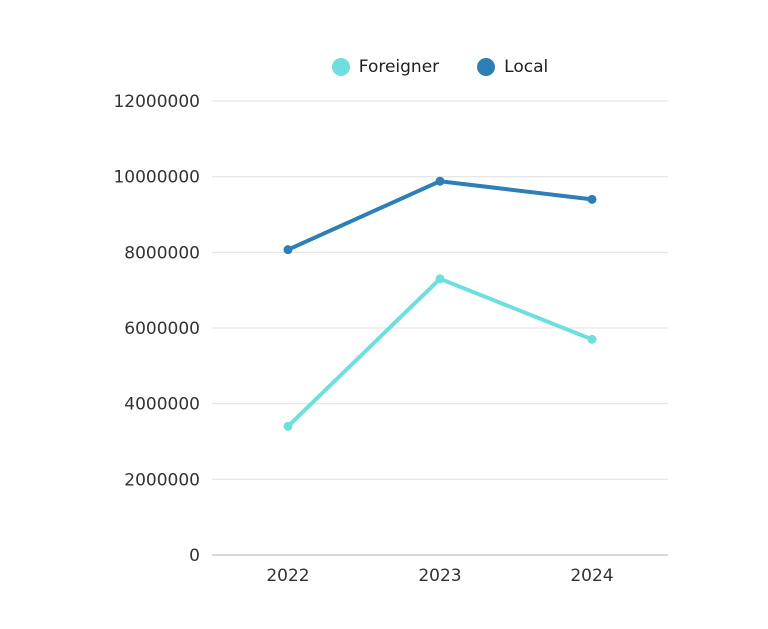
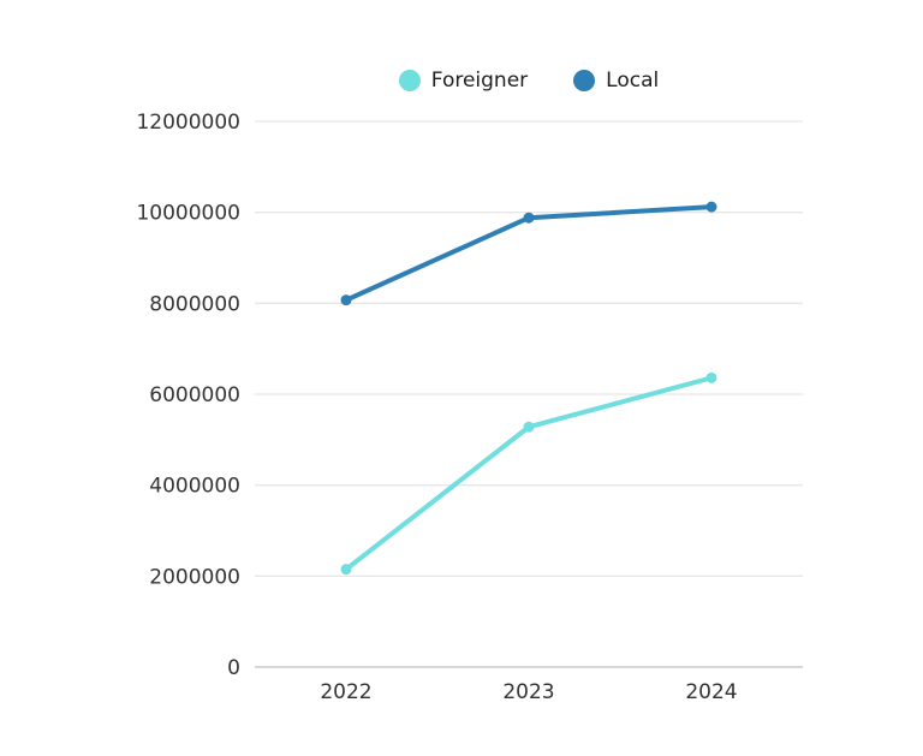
Foreigner/2022: 3400000 -> 2200000
Foreigner/2023: 7300000 -> 5300000
Foreigner/2024: 5700000 -> 6400000
Local/2024: 9400000 -> 10100000
